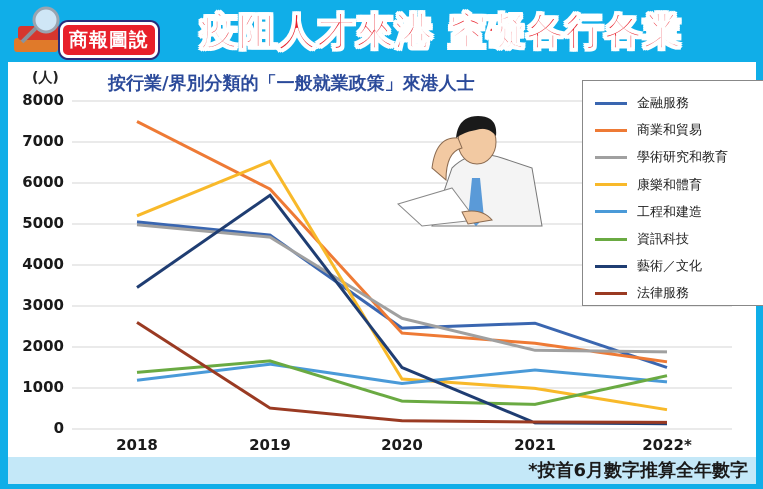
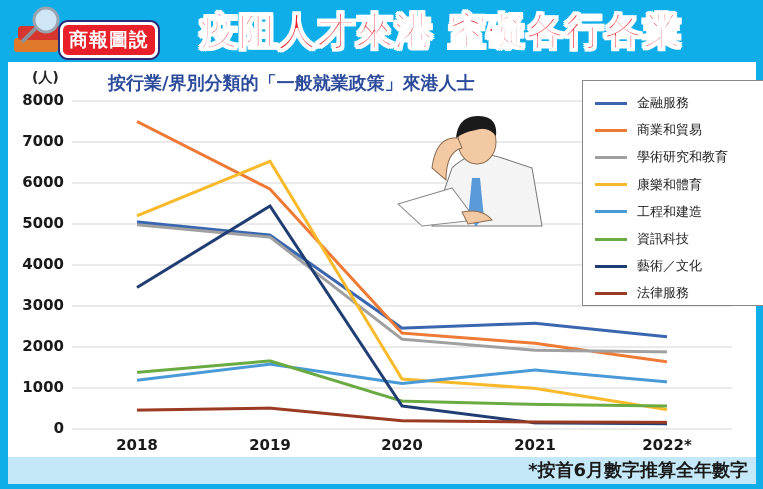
法律服務/2018: 2600 -> 500
藝術／文化/2019: 5700 -> 5400
學術研究和教育/2020: 2700 -> 2200
藝術／文化/2020: 1500 -> 600
金融服務/2022*: 1500 -> 2200
資訊科技/2022*: 1300 -> 600
